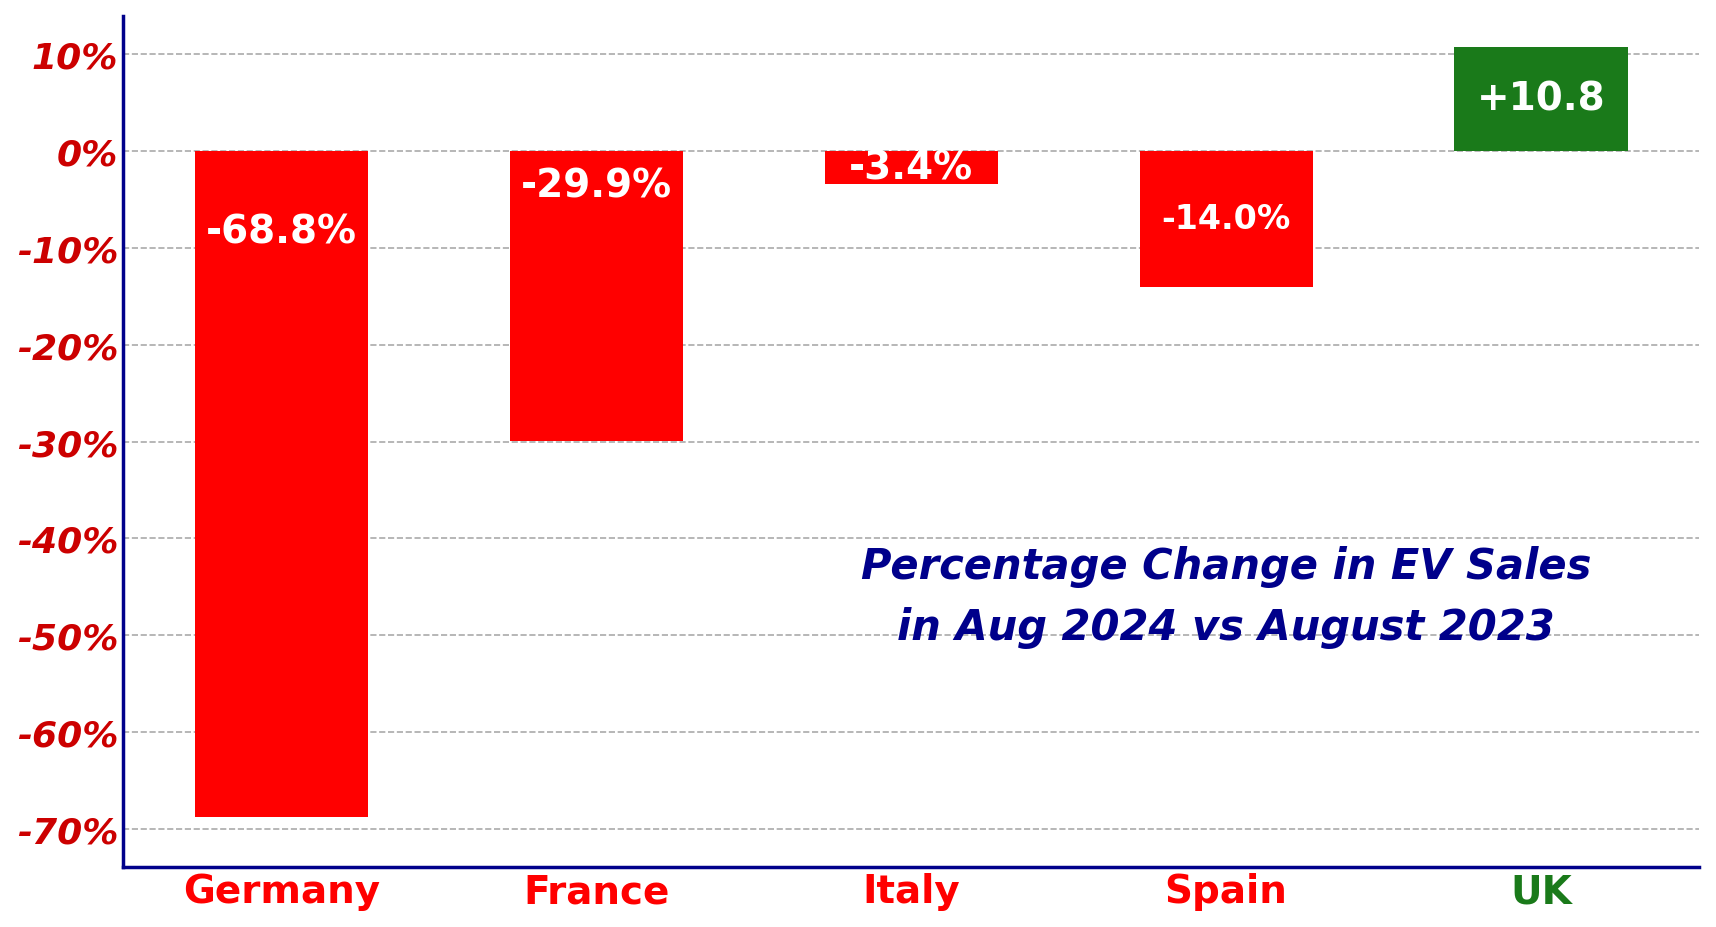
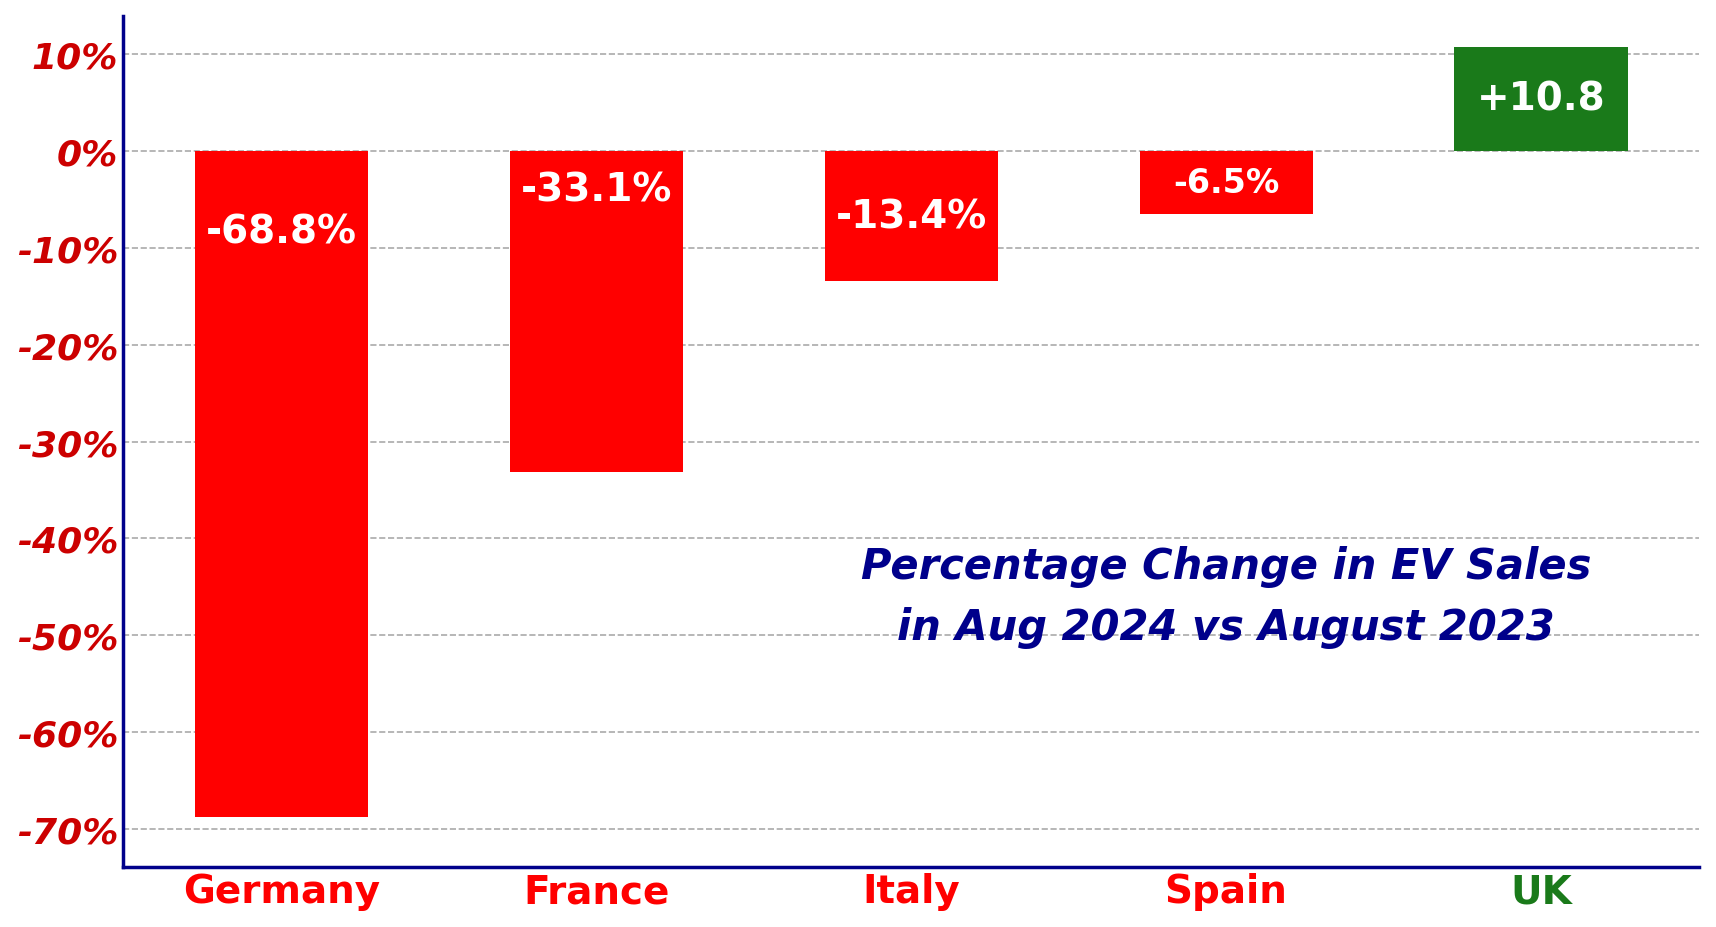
France: -29.9% -> -33.1%
Italy: -3.4% -> -13.4%
Spain: -14.0% -> -6.5%
